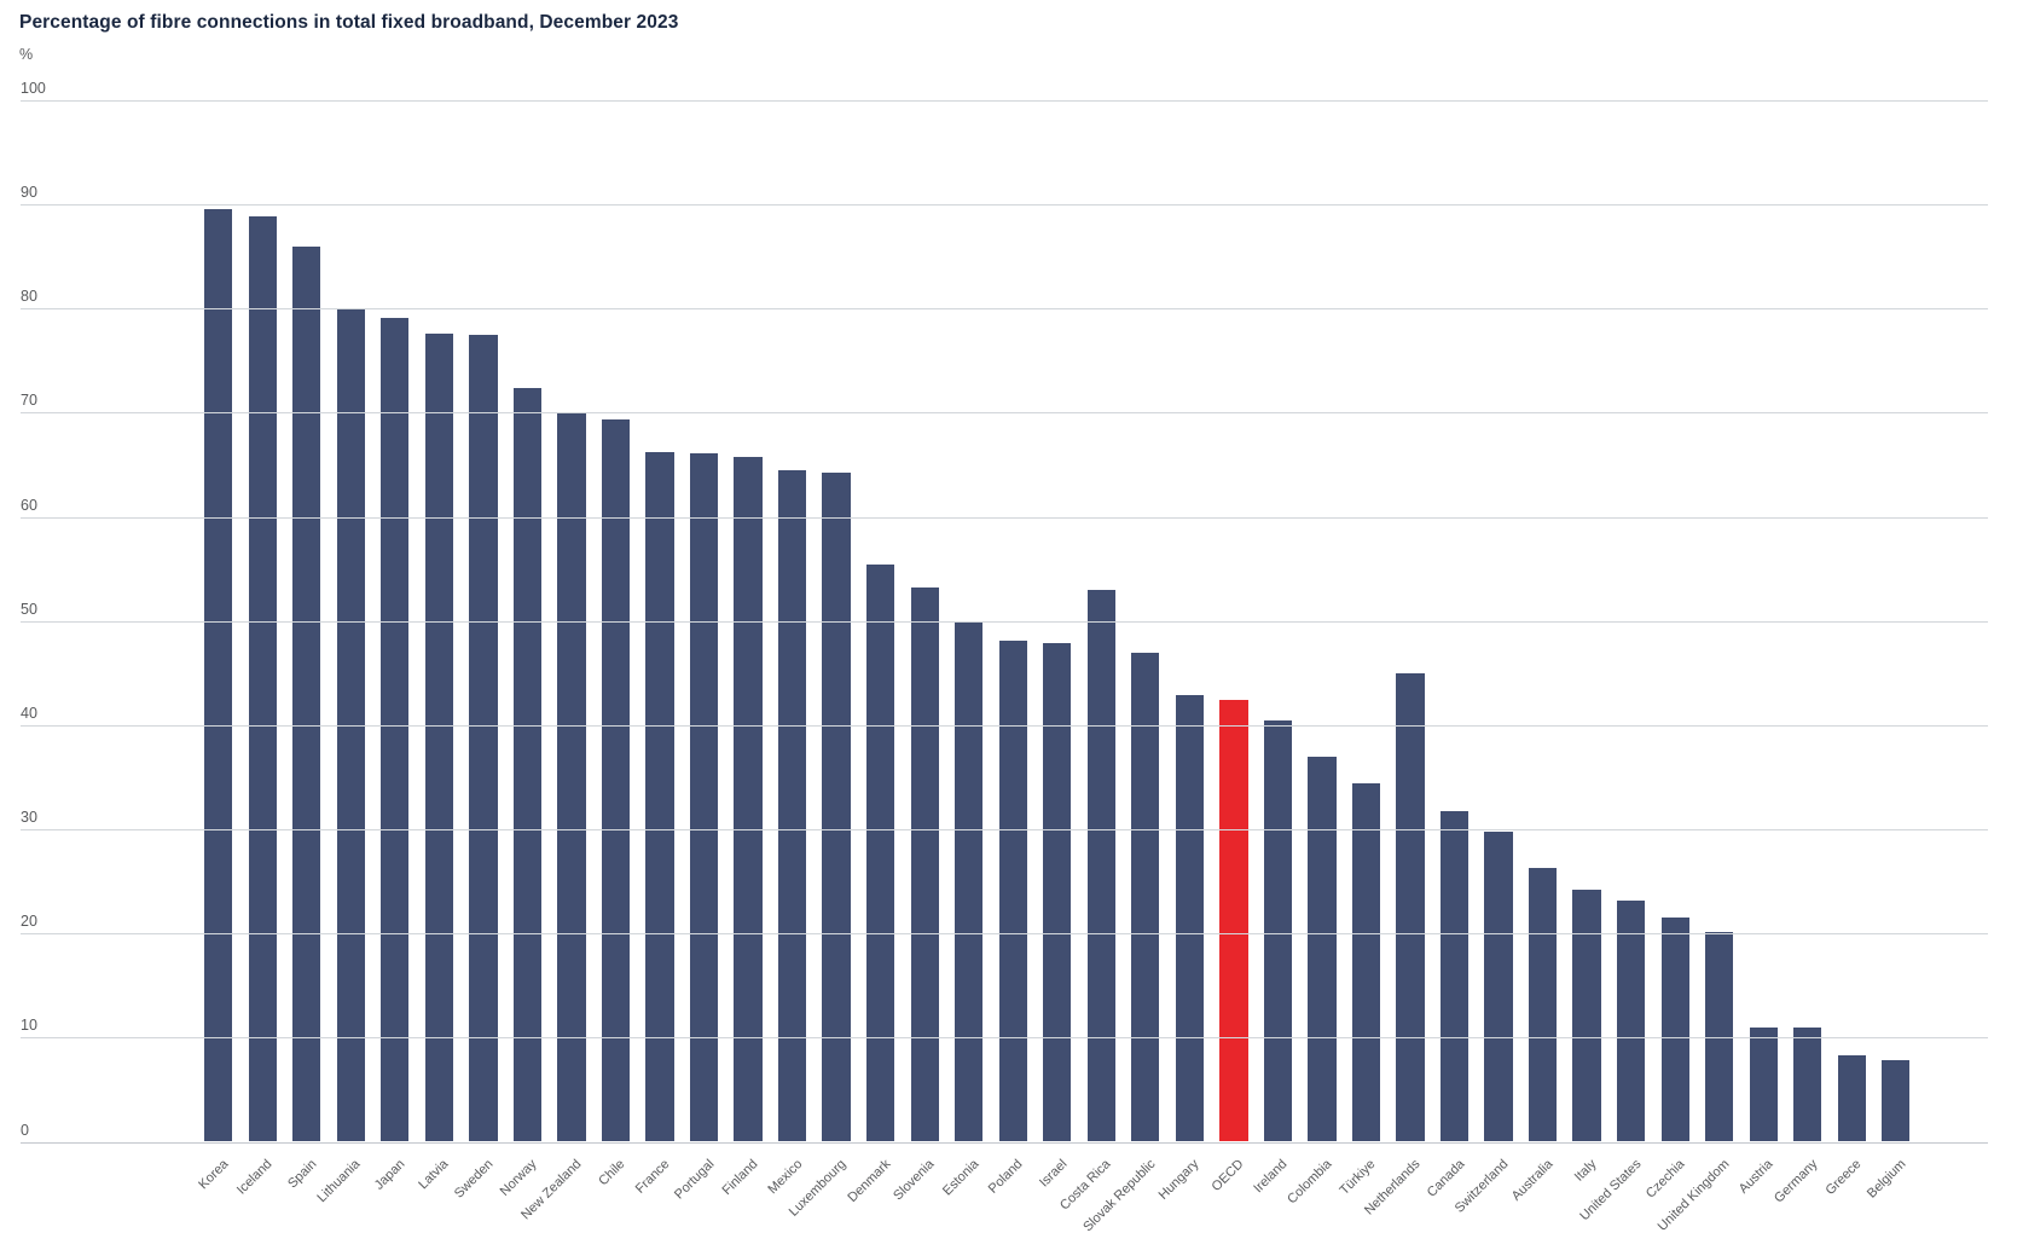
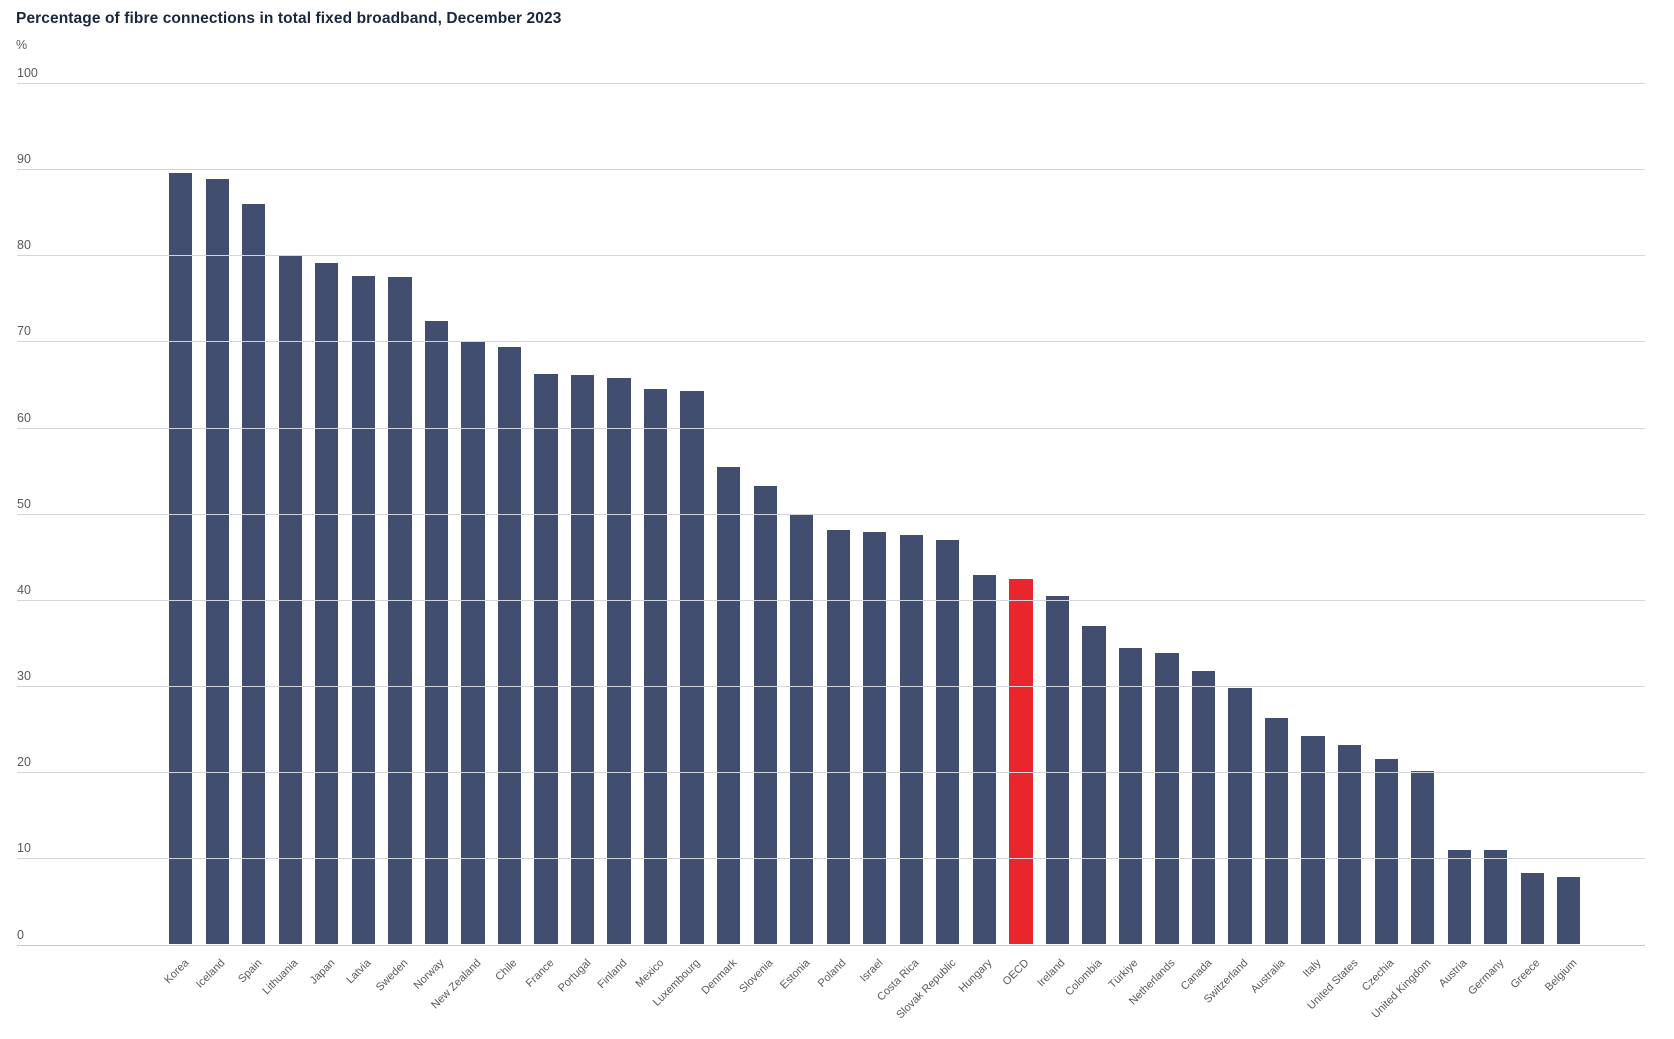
Costa Rica: 53 -> 48
Netherlands: 45 -> 34
